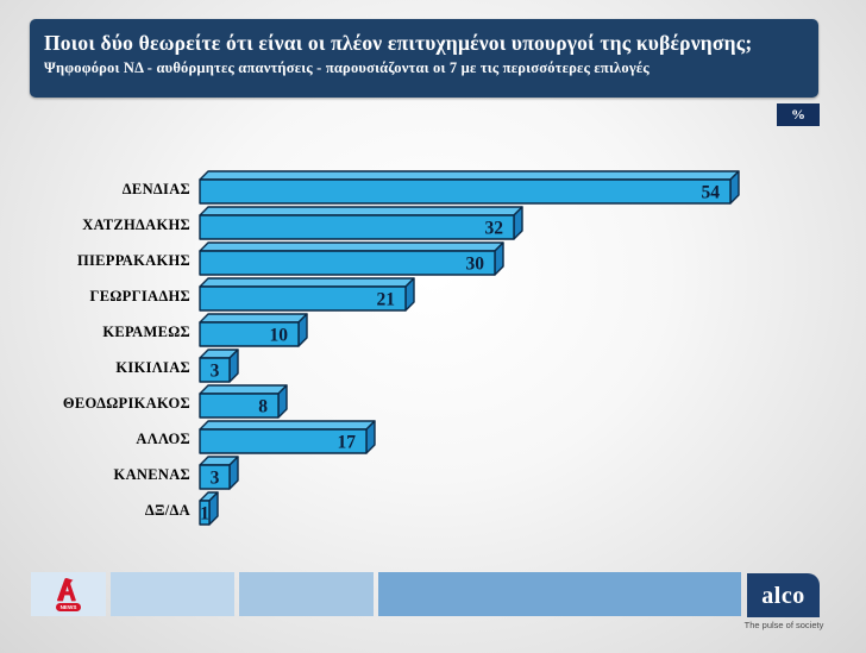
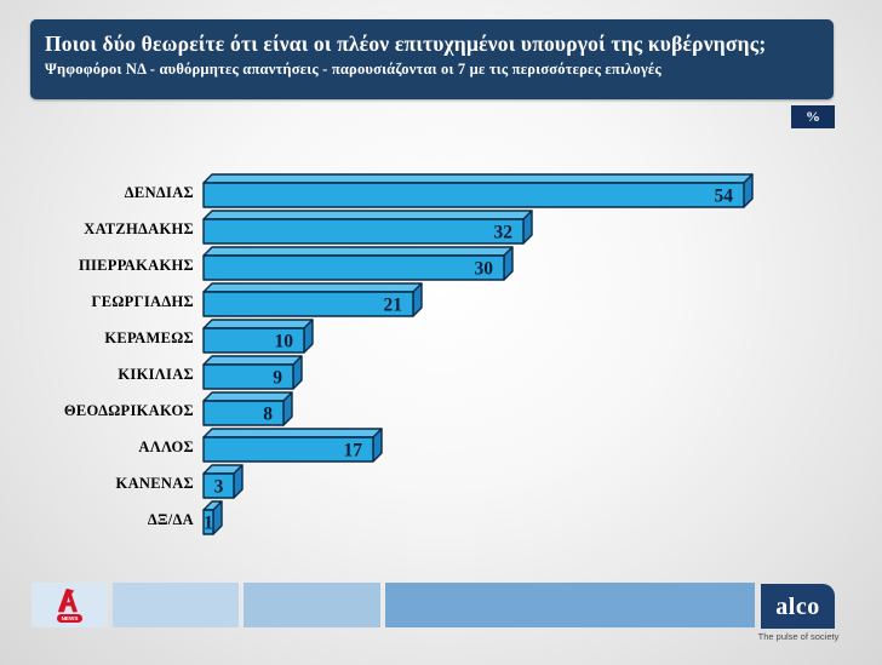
ΚΙΚΙΛΙΑΣ: 3 -> 9
